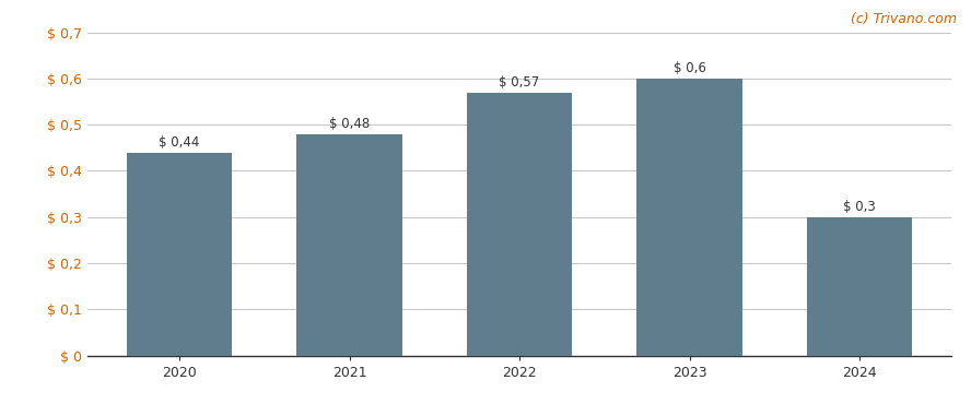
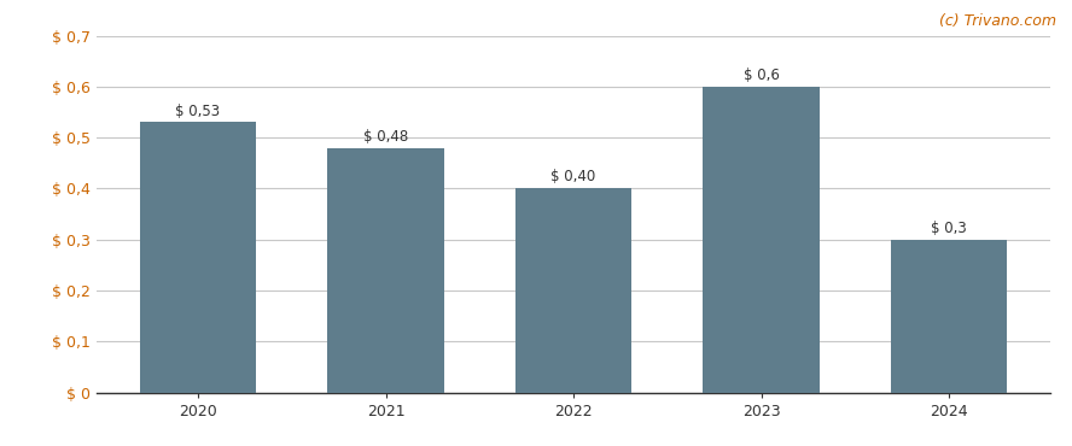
2020: 0,44 -> 0,53
2022: 0,57 -> 0,40
